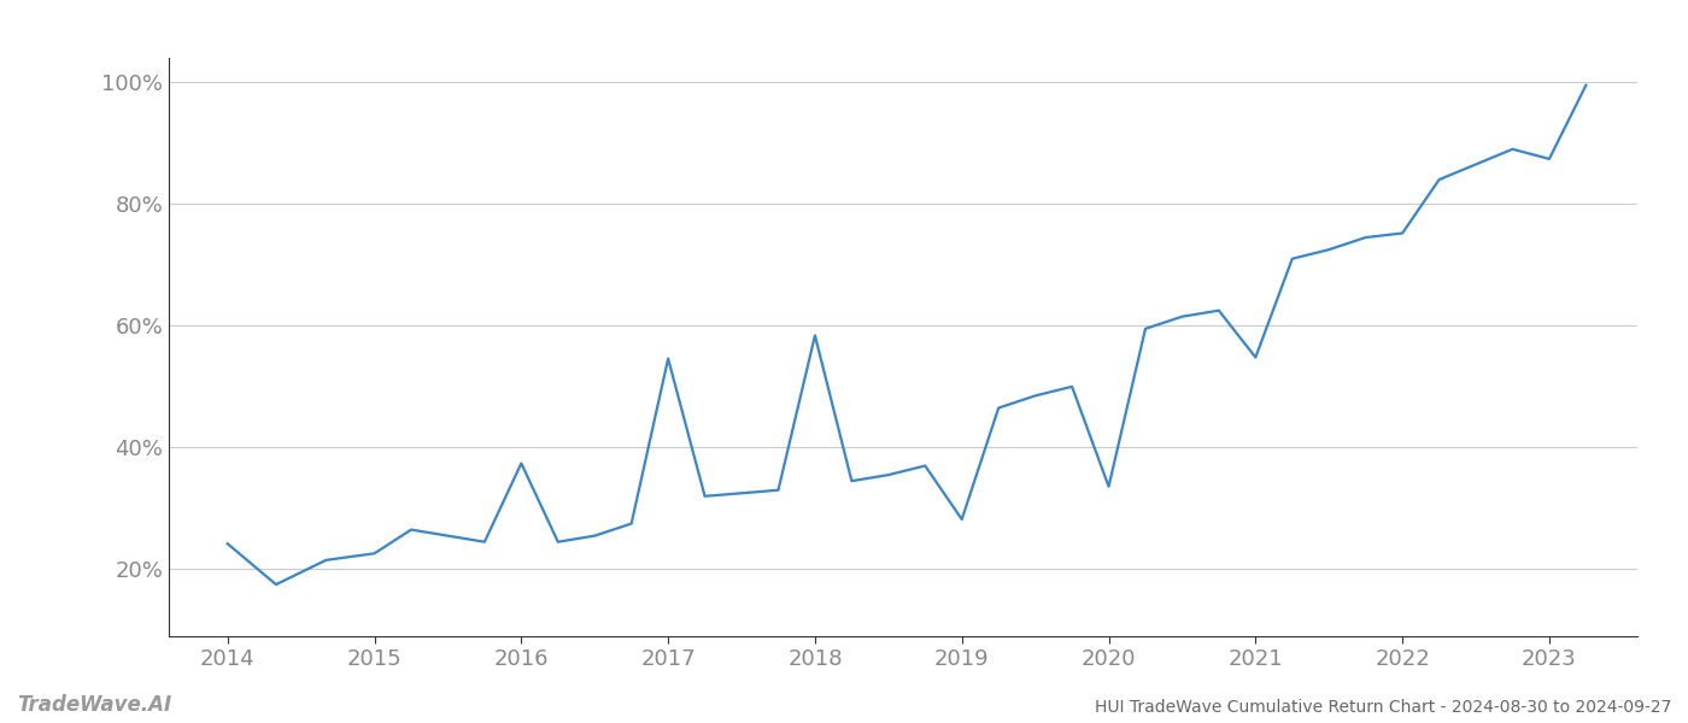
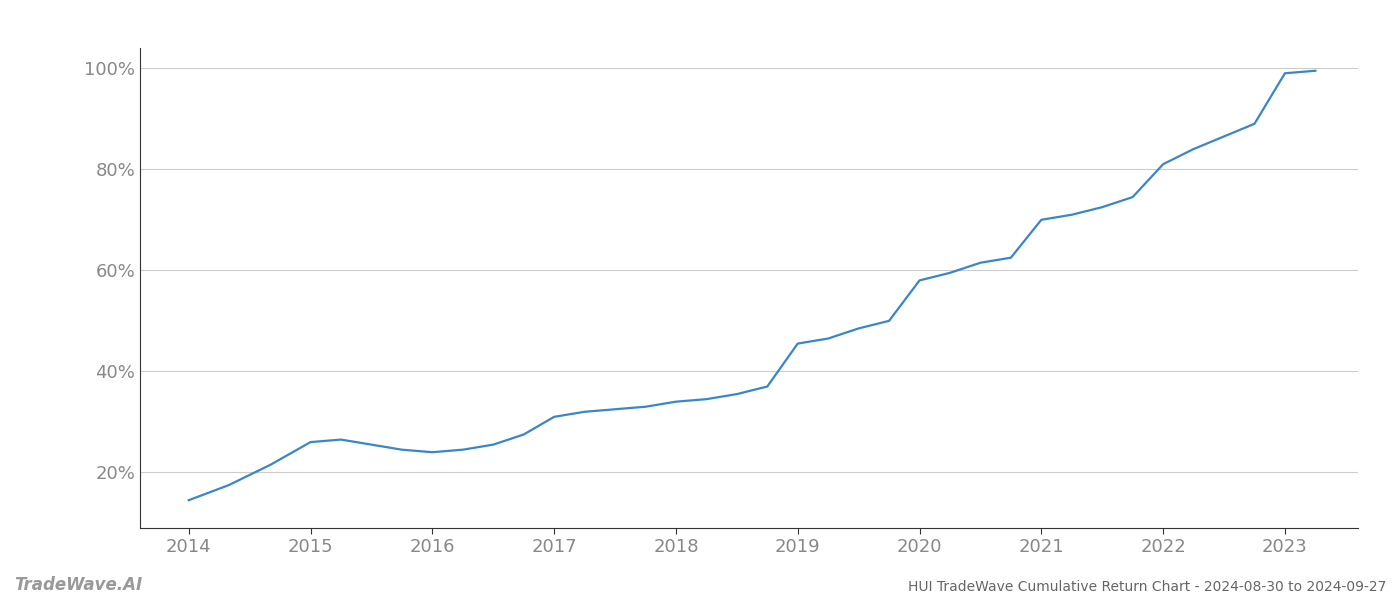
2014: 24.2% -> 14.5%
2015: 22.6% -> 26.0%
2016: 37.4% -> 24.0%
2017: 54.6% -> 31.0%
2018: 58.4% -> 34.0%
2019: 28.2% -> 45.5%
2020: 33.6% -> 58.0%
2021: 54.8% -> 70.0%
2022: 75.2% -> 81.0%
2023: 87.4% -> 99.0%
